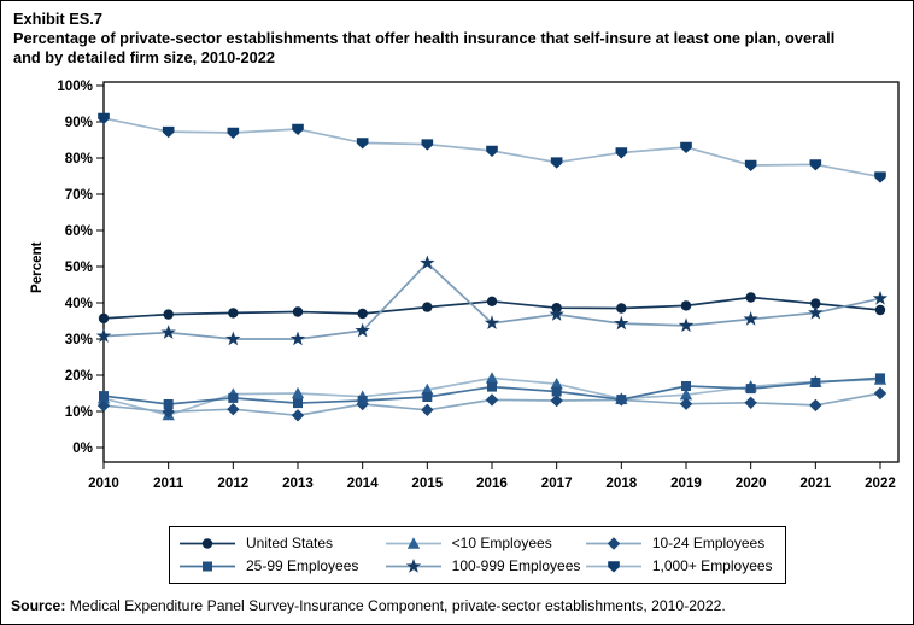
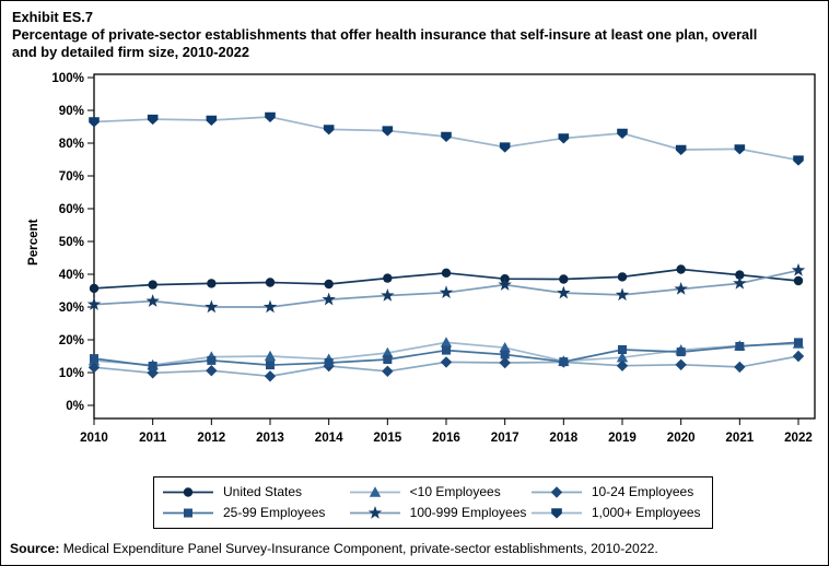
1,000+ Employees/2010: 91% -> 86%
<10 Employees/2011: 9% -> 12%
100-999 Employees/2015: 51% -> 34%
